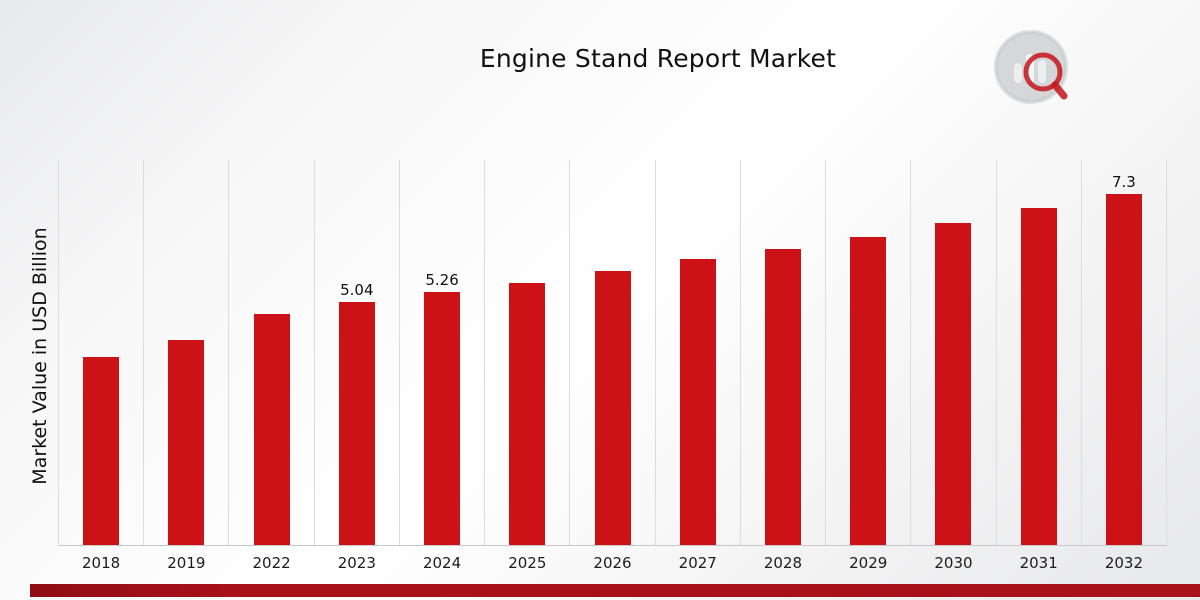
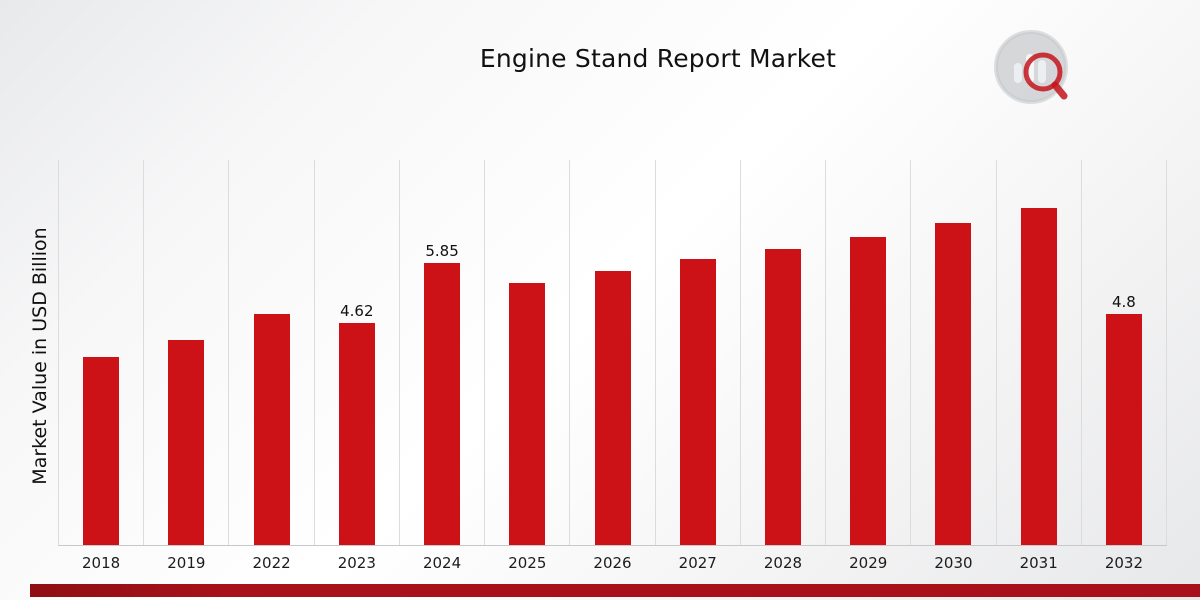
2023: 5.04 -> 4.62
2024: 5.26 -> 5.85
2032: 7.3 -> 4.8
